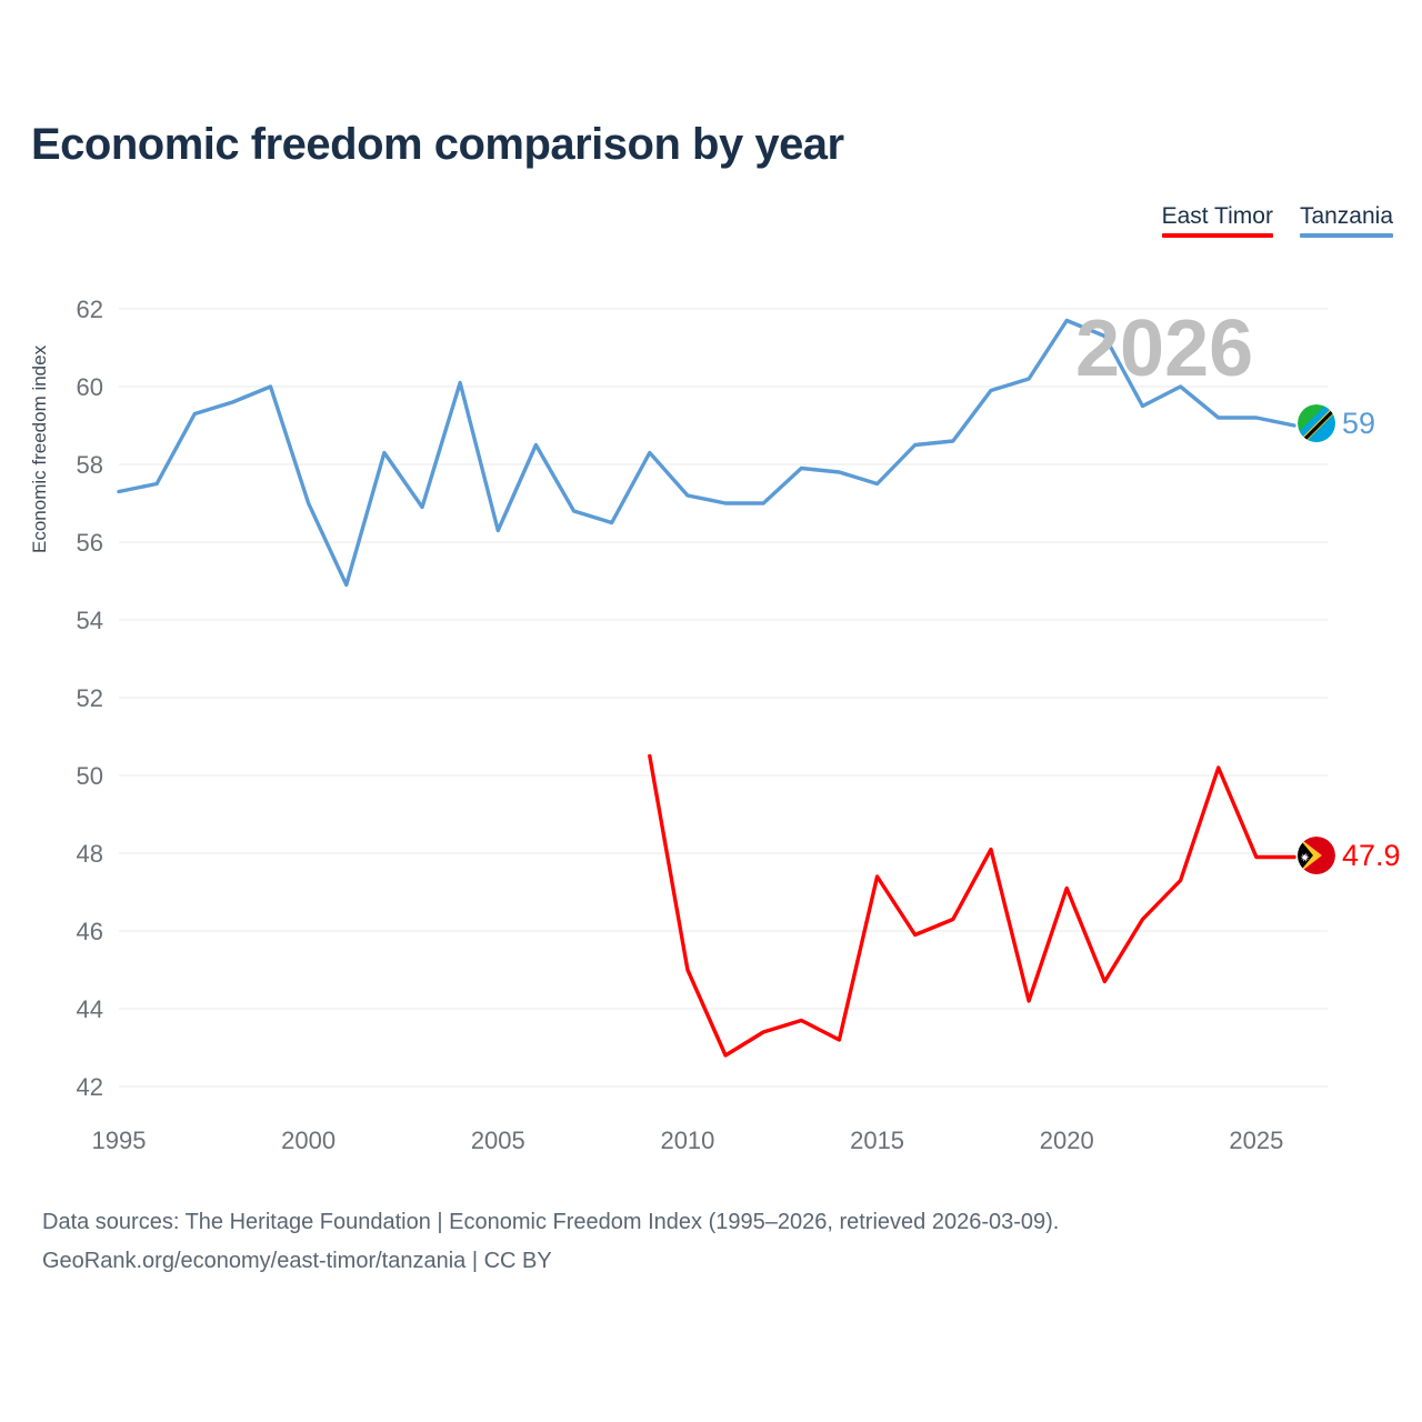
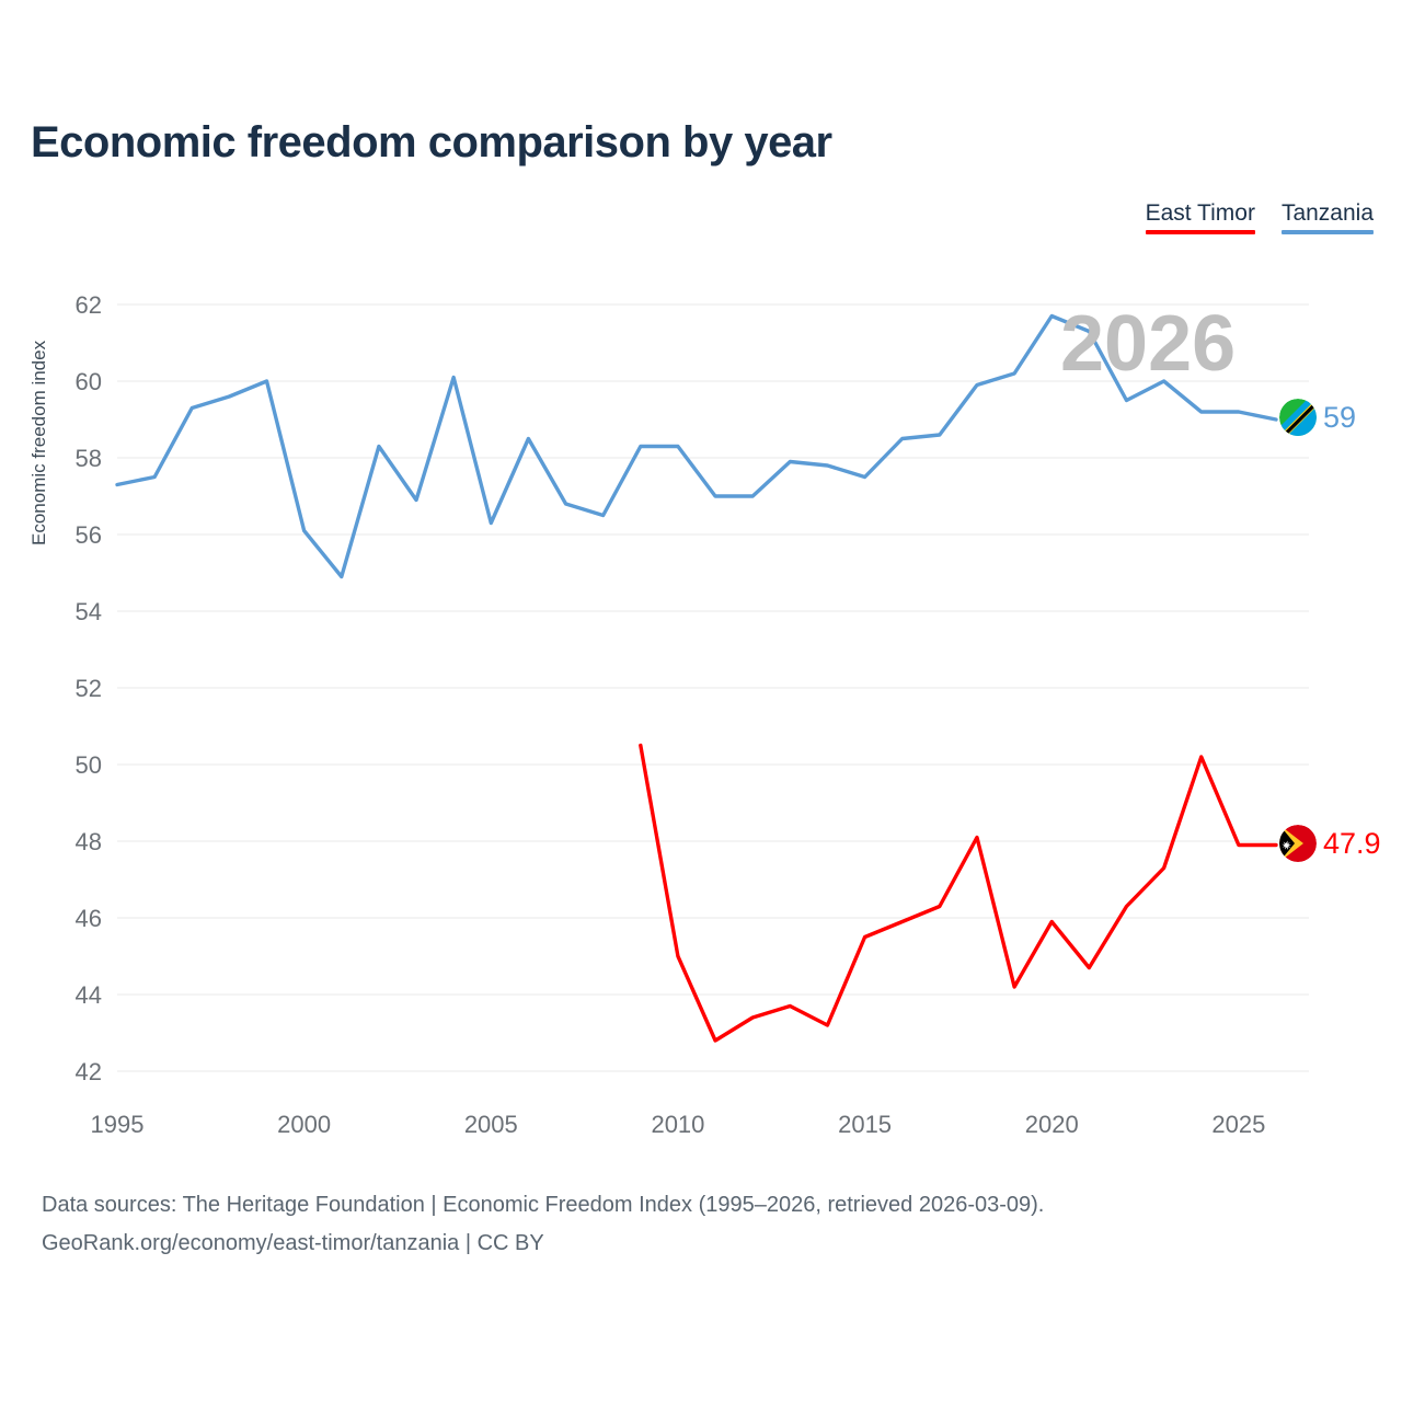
Tanzania/2000: 57.0 -> 56.1
Tanzania/2010: 57.2 -> 58.3
East Timor/2015: 47.4 -> 45.5
East Timor/2020: 47.1 -> 45.9
